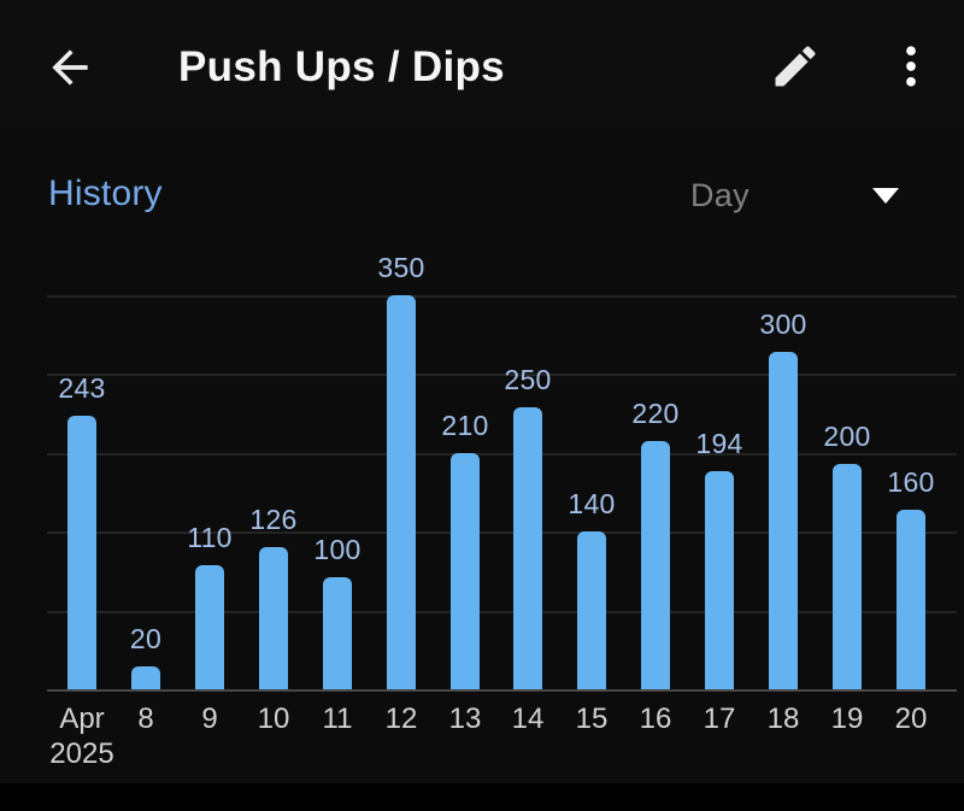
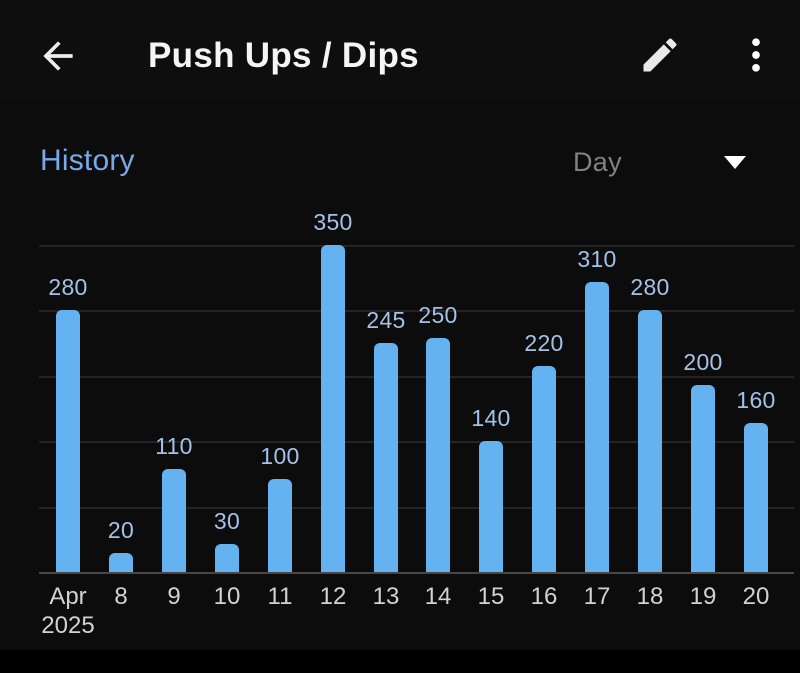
Apr 2025: 243 -> 280
10: 126 -> 30
13: 210 -> 245
17: 194 -> 310
18: 300 -> 280
